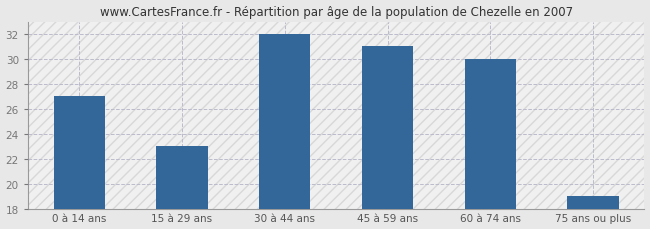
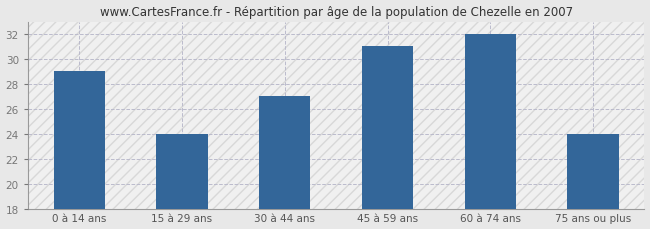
0 à 14 ans: 27 -> 29
15 à 29 ans: 23 -> 24
30 à 44 ans: 32 -> 27
60 à 74 ans: 30 -> 32
75 ans ou plus: 19 -> 24
